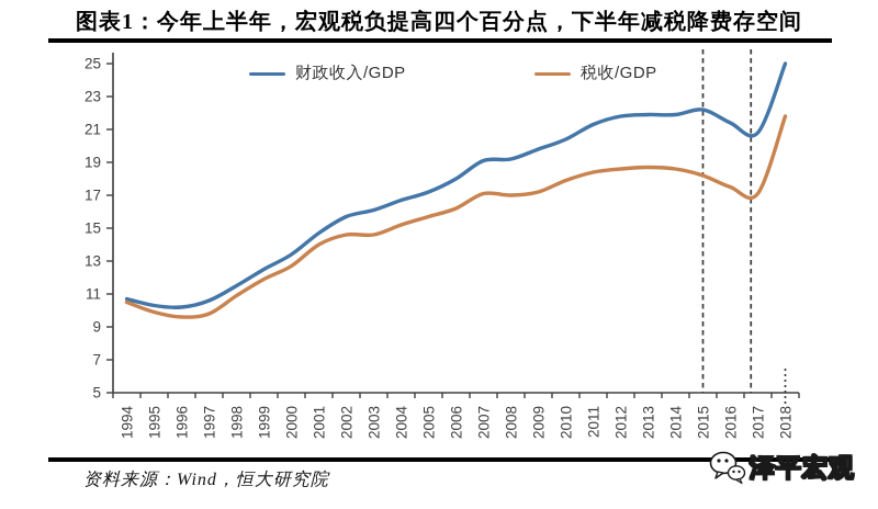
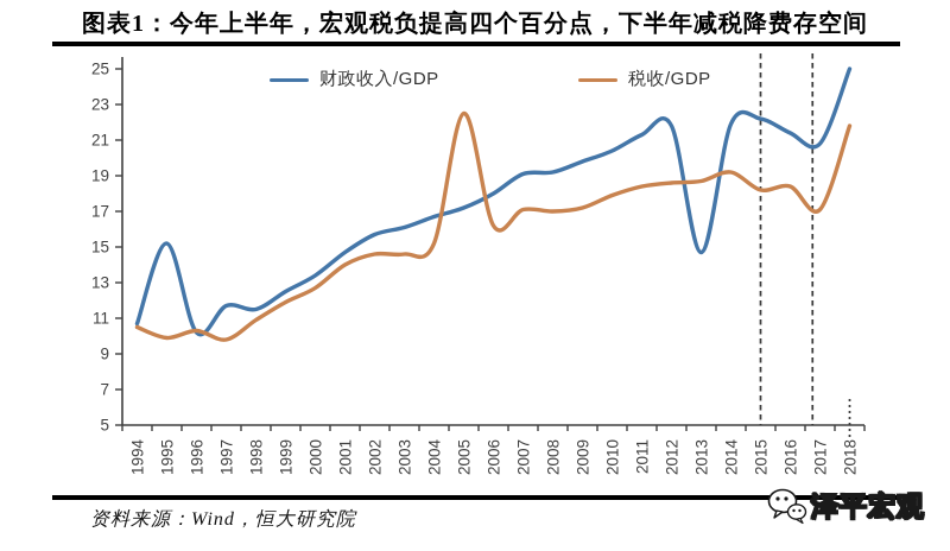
财政收入/GDP/1995: 10.3 -> 15.2
税收/GDP/1996: 9.6 -> 10.3
财政收入/GDP/1997: 10.6 -> 11.7
税收/GDP/2005: 15.7 -> 22.5
财政收入/GDP/2013: 21.9 -> 14.7
税收/GDP/2014: 18.6 -> 19.2
税收/GDP/2016: 17.5 -> 18.4
